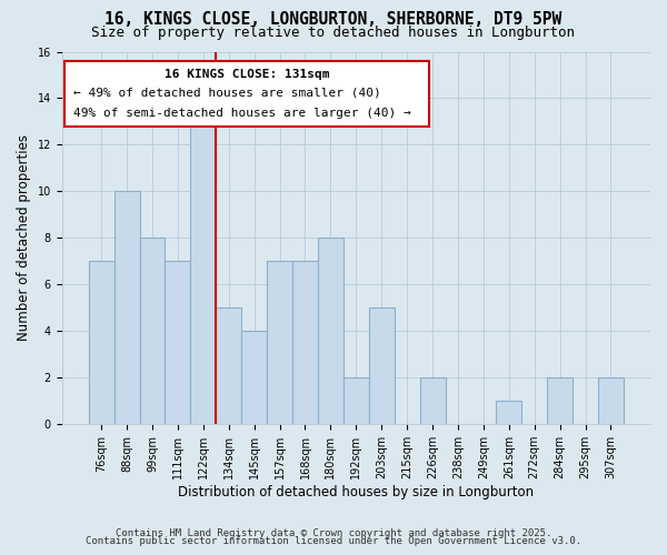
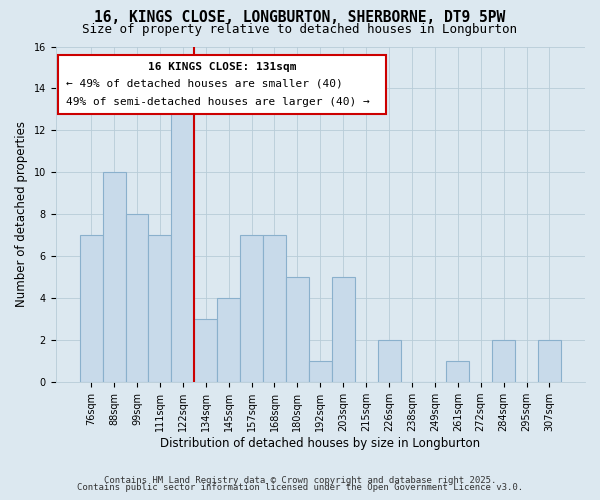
134sqm: 5 -> 3
180sqm: 8 -> 5
192sqm: 2 -> 1
